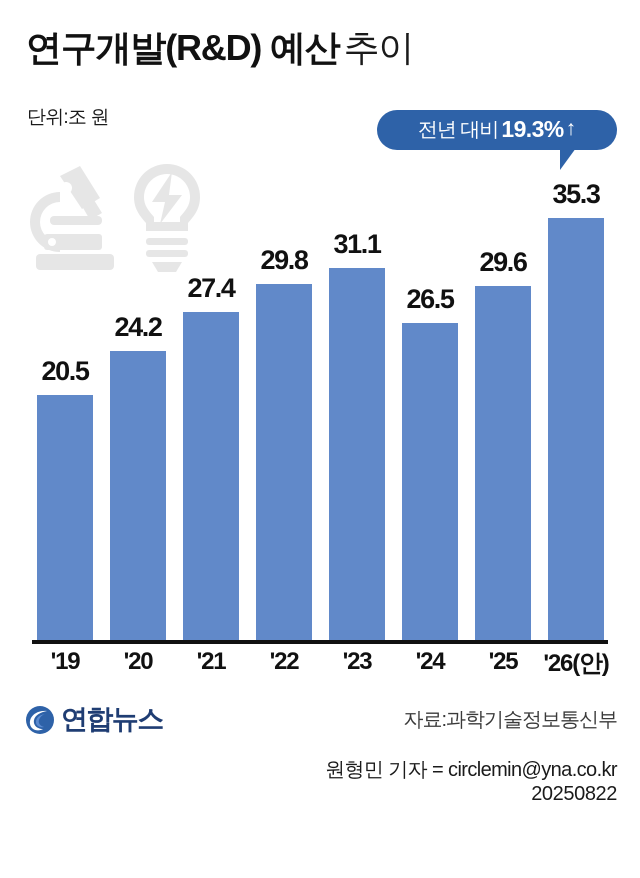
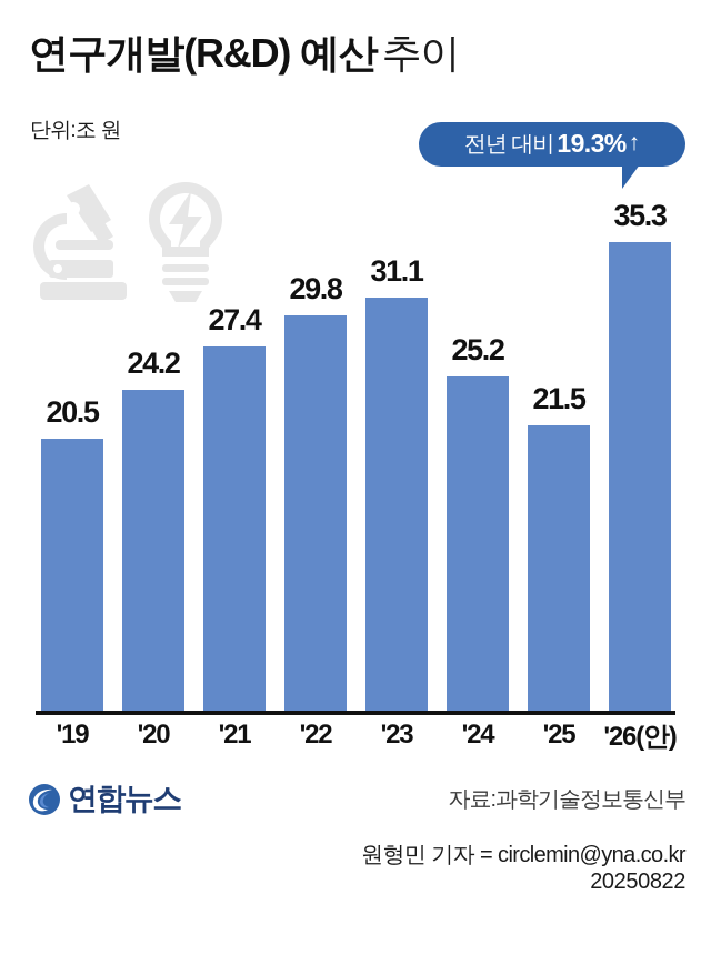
'24: 26.5 -> 25.2
'25: 29.6 -> 21.5
